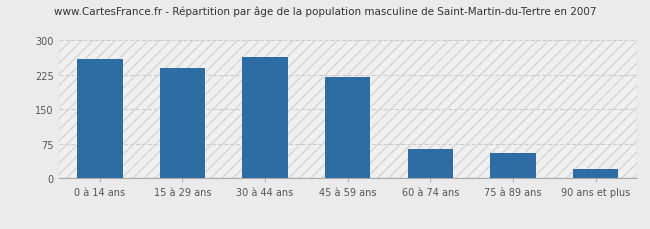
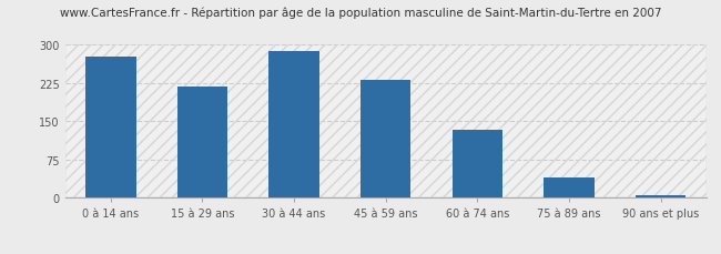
0 à 14 ans: 260 -> 278
15 à 29 ans: 240 -> 218
30 à 44 ans: 265 -> 288
45 à 59 ans: 220 -> 232
60 à 74 ans: 65 -> 133
75 à 89 ans: 55 -> 40
90 ans et plus: 20 -> 5
